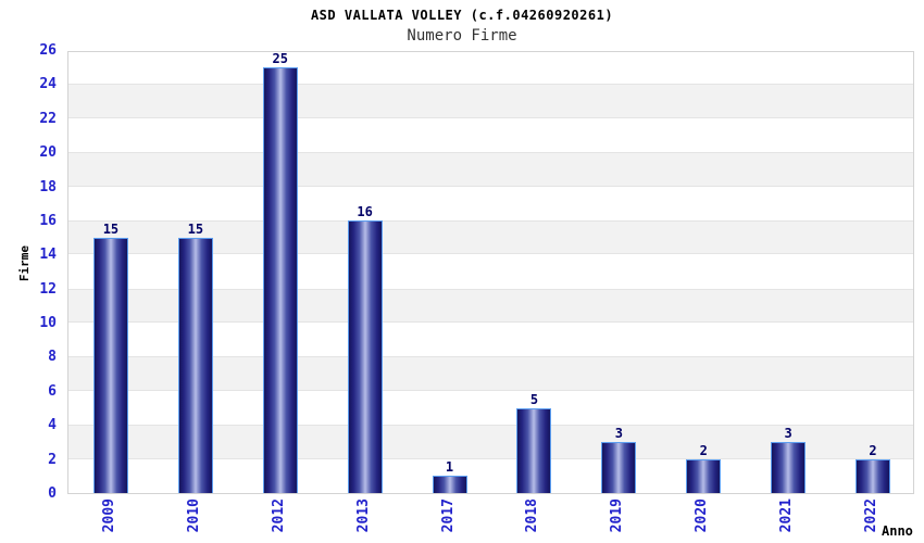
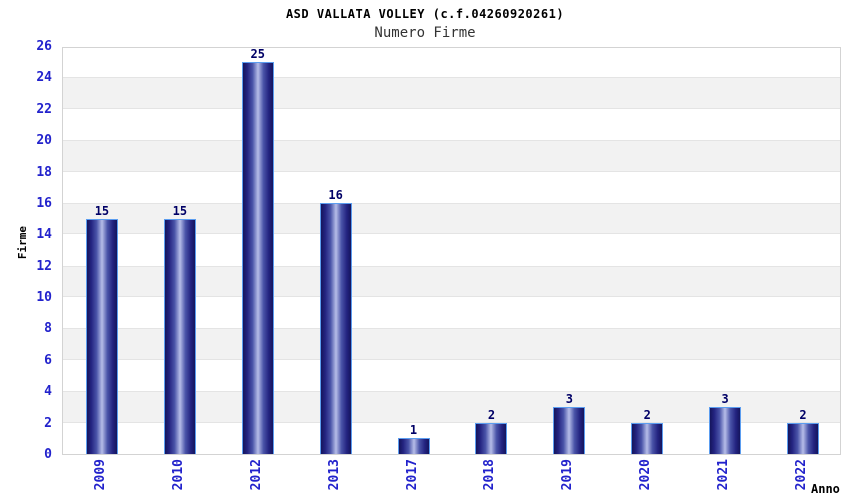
2018: 5 -> 2
